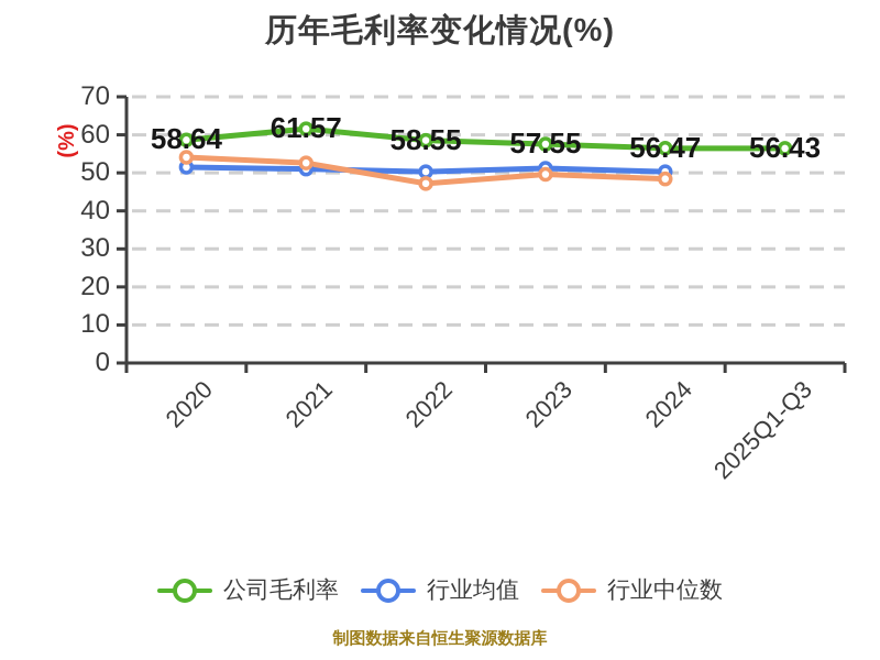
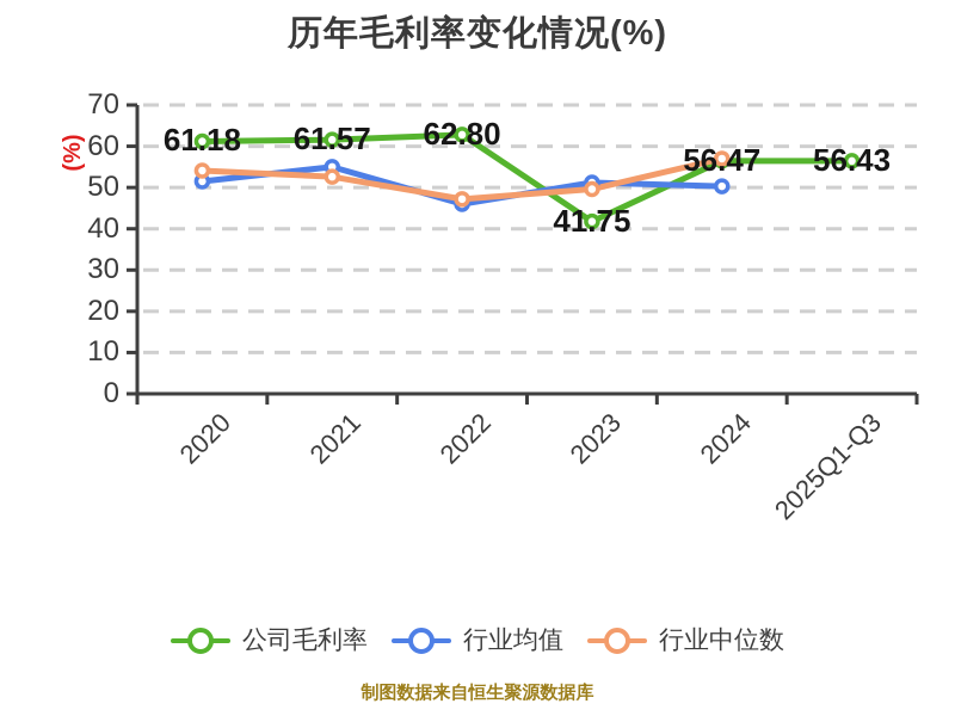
公司毛利率/2020: 58.64 -> 61.18
行业均值/2021: 51 -> 55
公司毛利率/2022: 58.55 -> 62.80
行业均值/2022: 50 -> 46
公司毛利率/2023: 57.55 -> 41.75
行业中位数/2024: 48 -> 57
